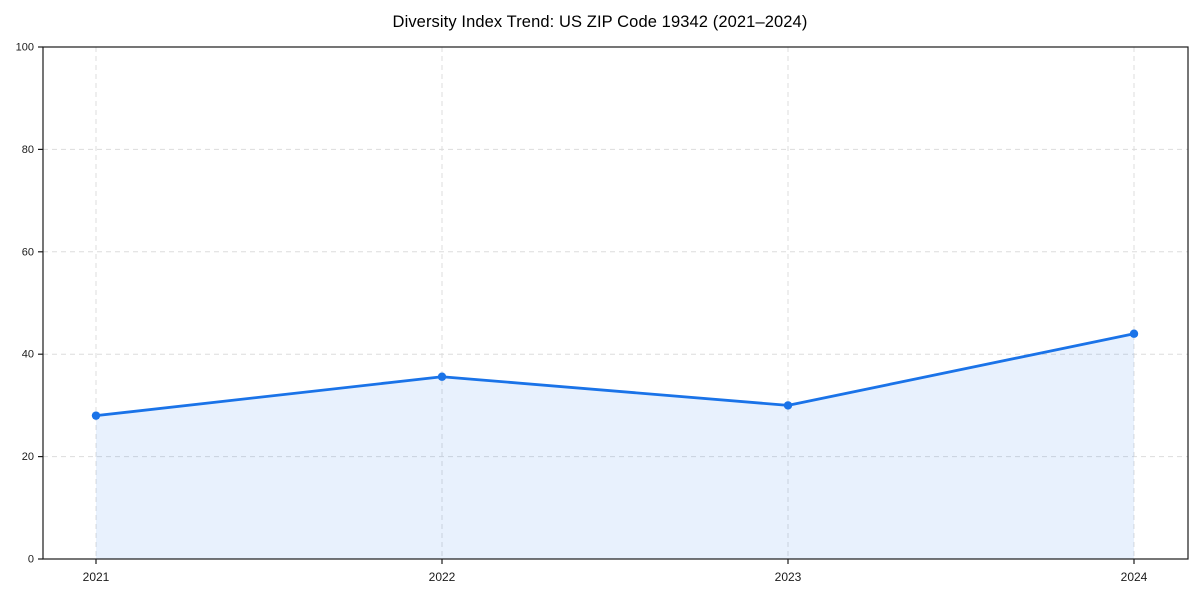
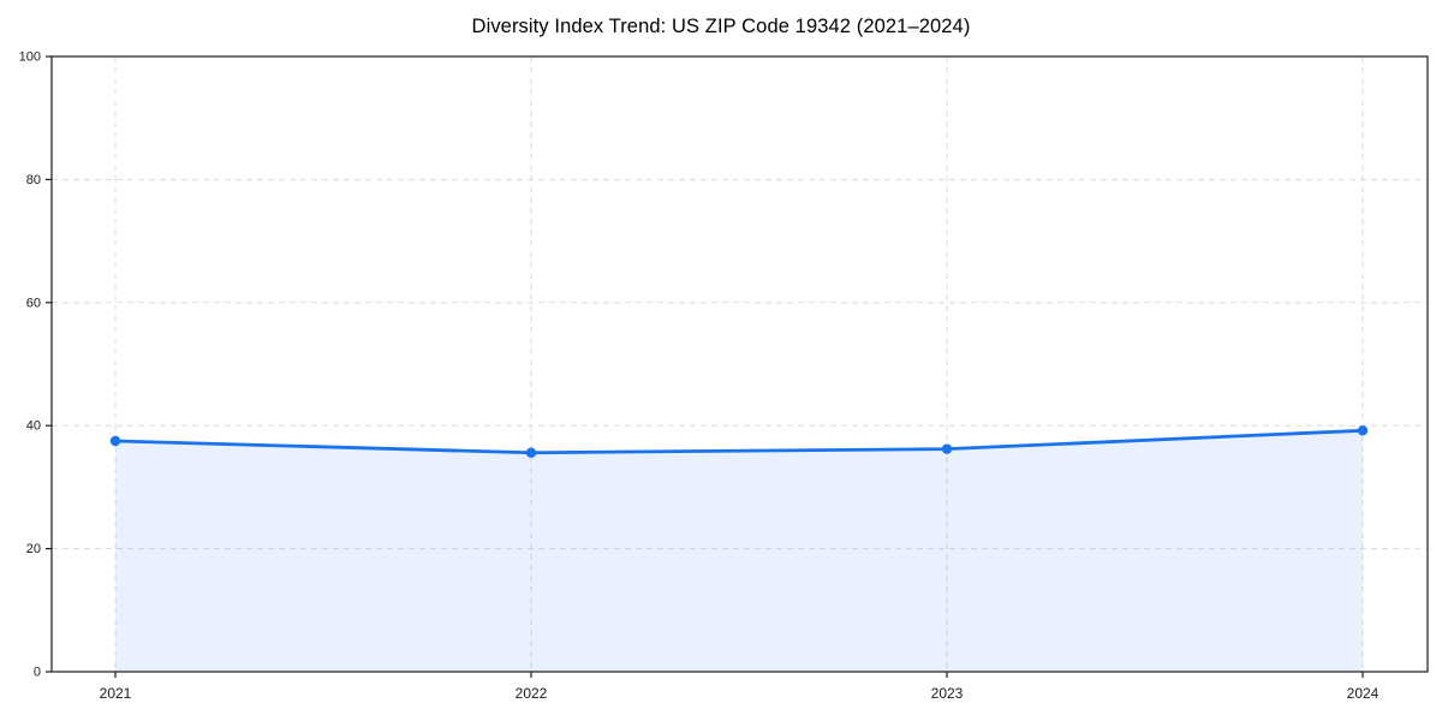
2021: 28 -> 38
2023: 30 -> 36
2024: 44 -> 39
